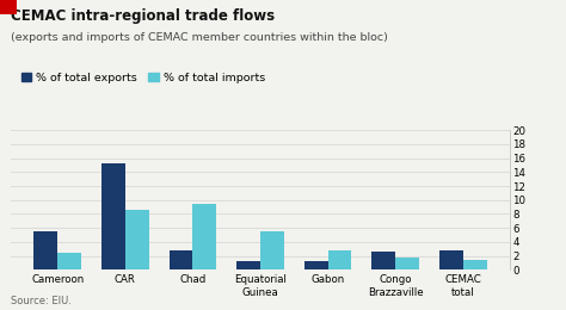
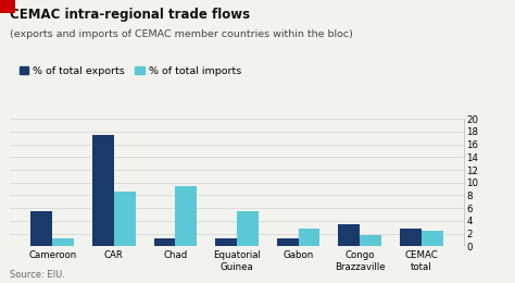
% of total imports/Cameroon: 2.4 -> 1.2
% of total exports/CAR: 15.2 -> 17.5
% of total exports/Chad: 2.8 -> 1.3
% of total exports/Congo Brazzaville: 2.6 -> 3.5
% of total imports/CEMAC total: 1.4 -> 2.5
